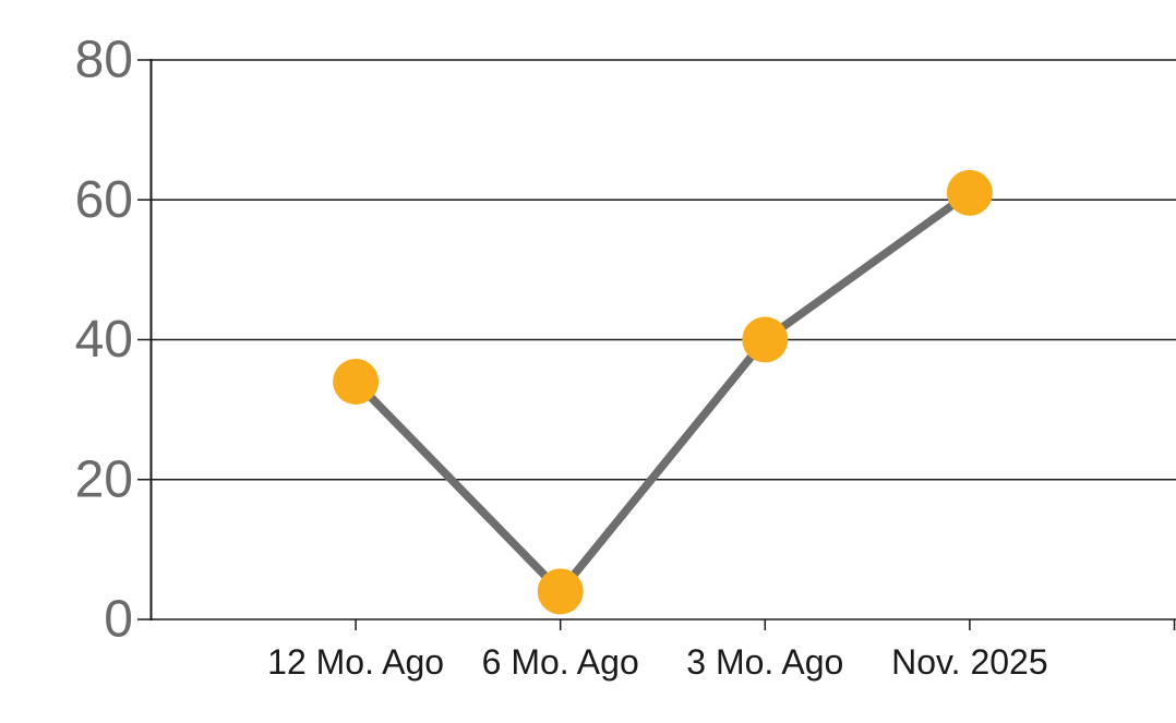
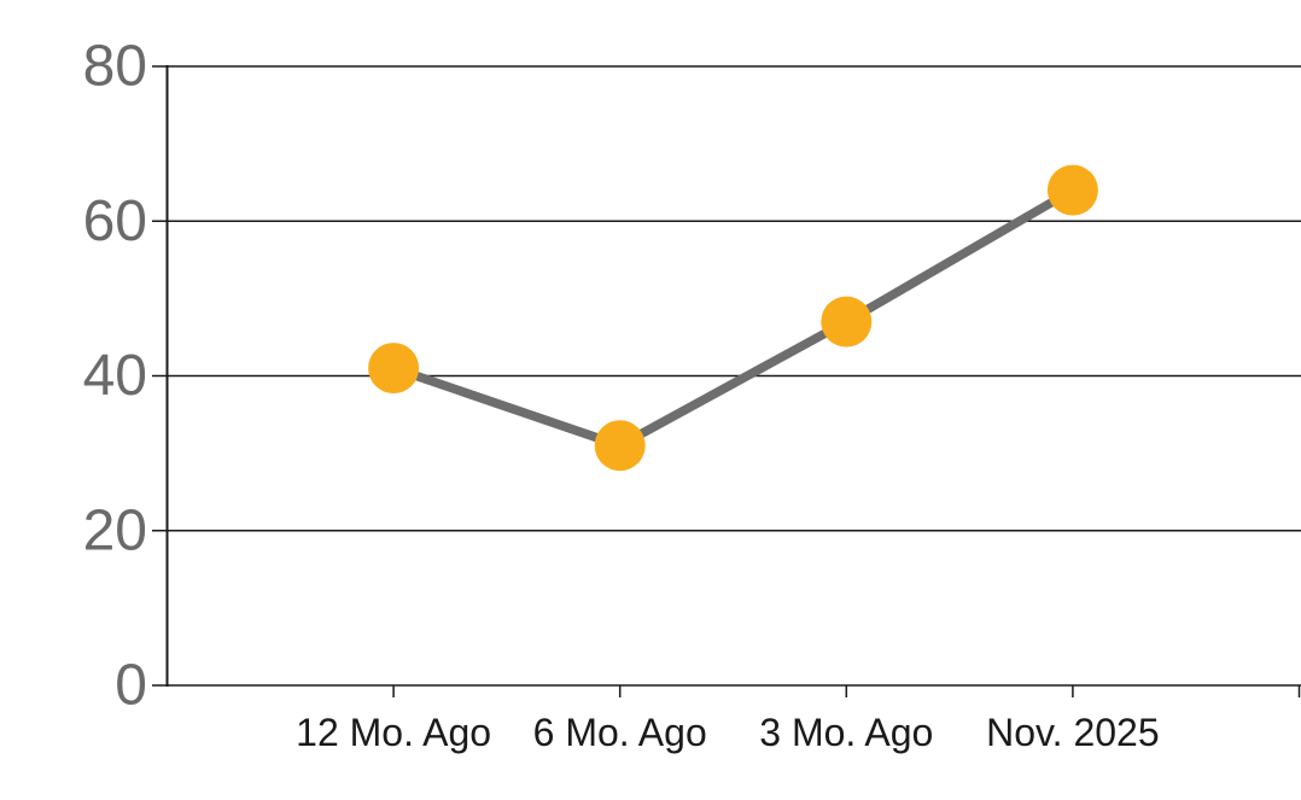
12 Mo. Ago: 34 -> 41
6 Mo. Ago: 4 -> 31
3 Mo. Ago: 40 -> 47
Nov. 2025: 61 -> 64
